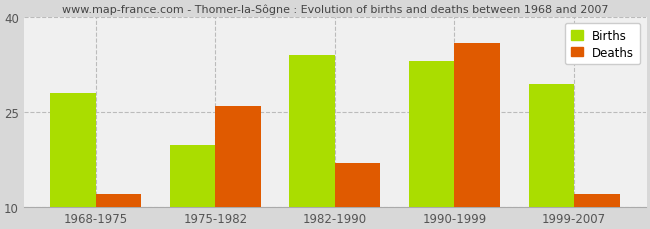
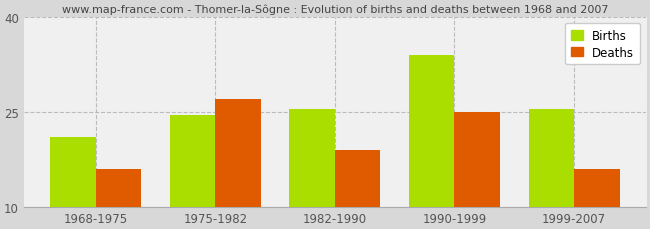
Births/1968-1975: 28.0 -> 21.0
Deaths/1968-1975: 12 -> 16
Births/1975-1982: 19.8 -> 24.5
Deaths/1975-1982: 26 -> 27
Births/1982-1990: 34.0 -> 25.5
Deaths/1982-1990: 17 -> 19
Births/1990-1999: 33.0 -> 34.0
Deaths/1990-1999: 36 -> 25
Births/1999-2007: 29.4 -> 25.5
Deaths/1999-2007: 12 -> 16
